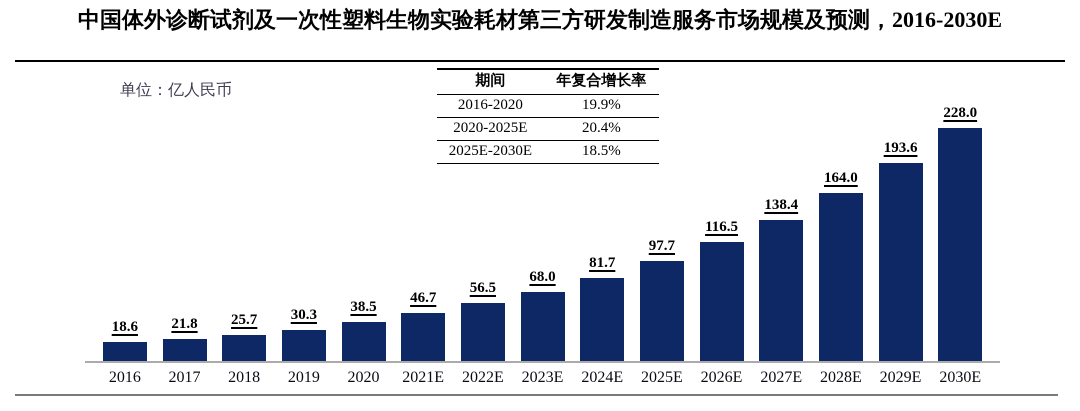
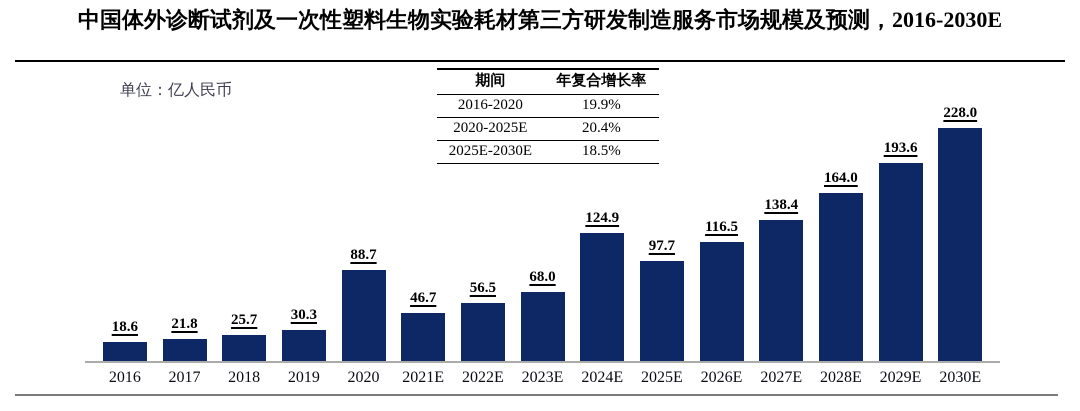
2020: 38.5 -> 88.7
2024E: 81.7 -> 124.9
